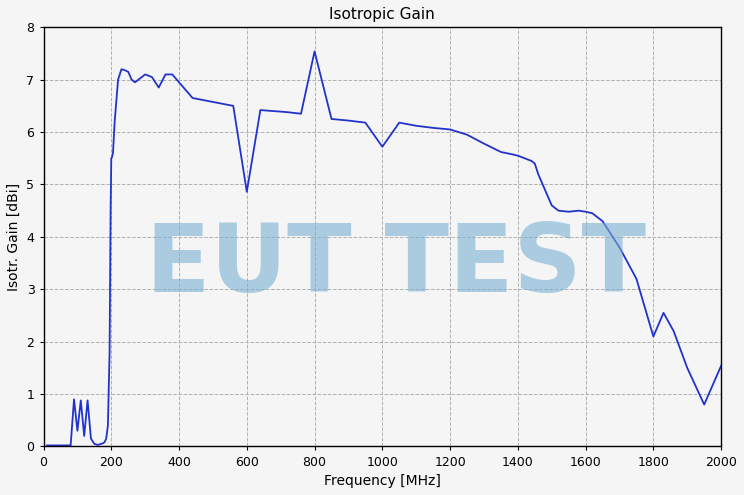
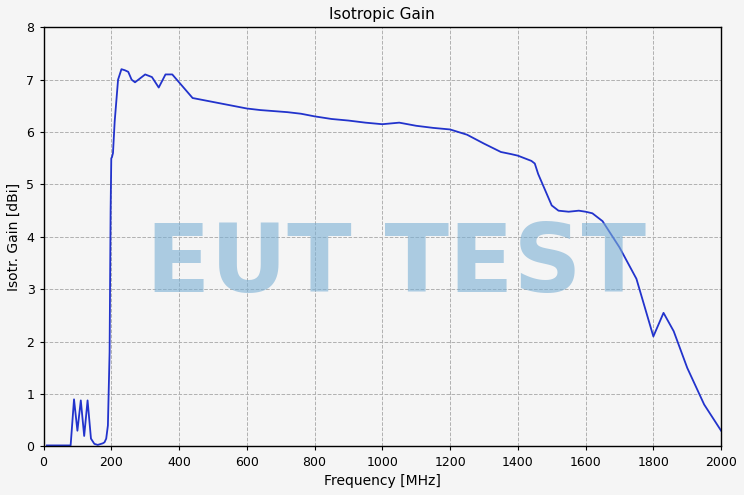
600: 4.86 -> 6.45
800: 7.54 -> 6.30
1000: 5.72 -> 6.15
2000: 1.54 -> 0.30
